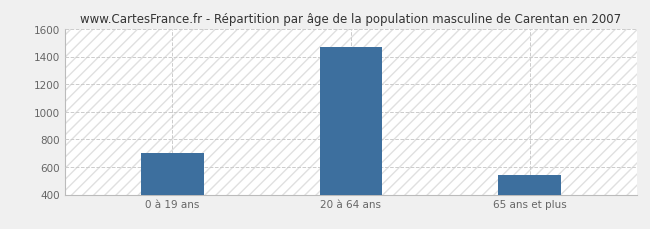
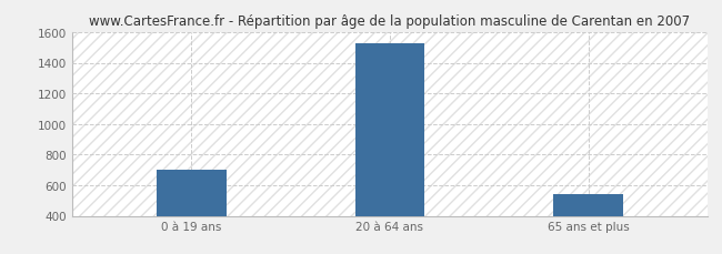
20 à 64 ans: 1470 -> 1530
